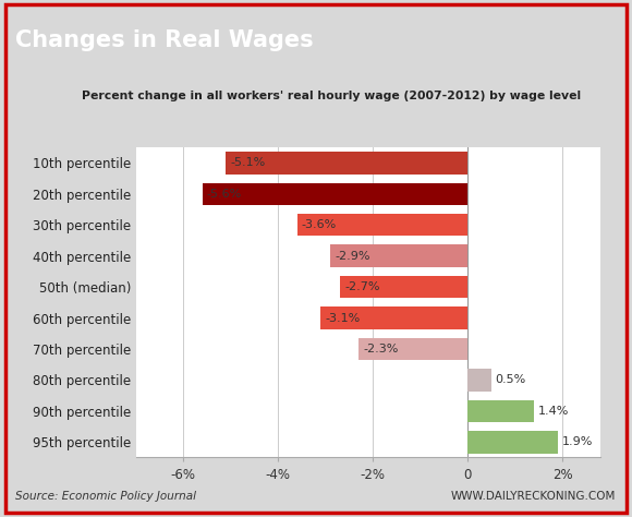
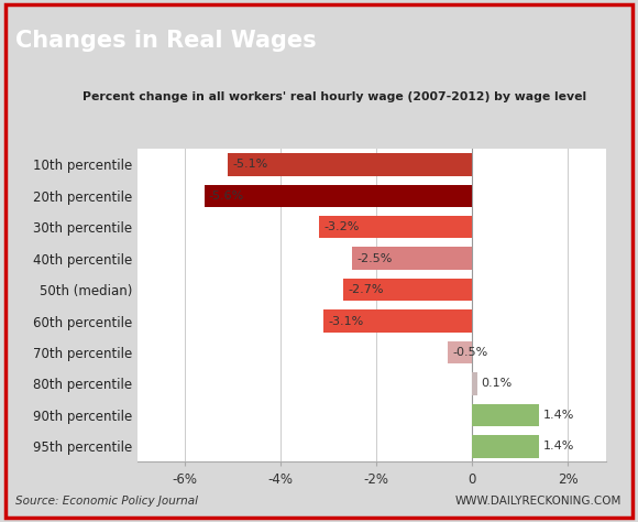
30th percentile: -3.6% -> -3.2%
40th percentile: -2.9% -> -2.5%
70th percentile: -2.3% -> -0.5%
80th percentile: 0.5% -> 0.1%
95th percentile: 1.9% -> 1.4%
